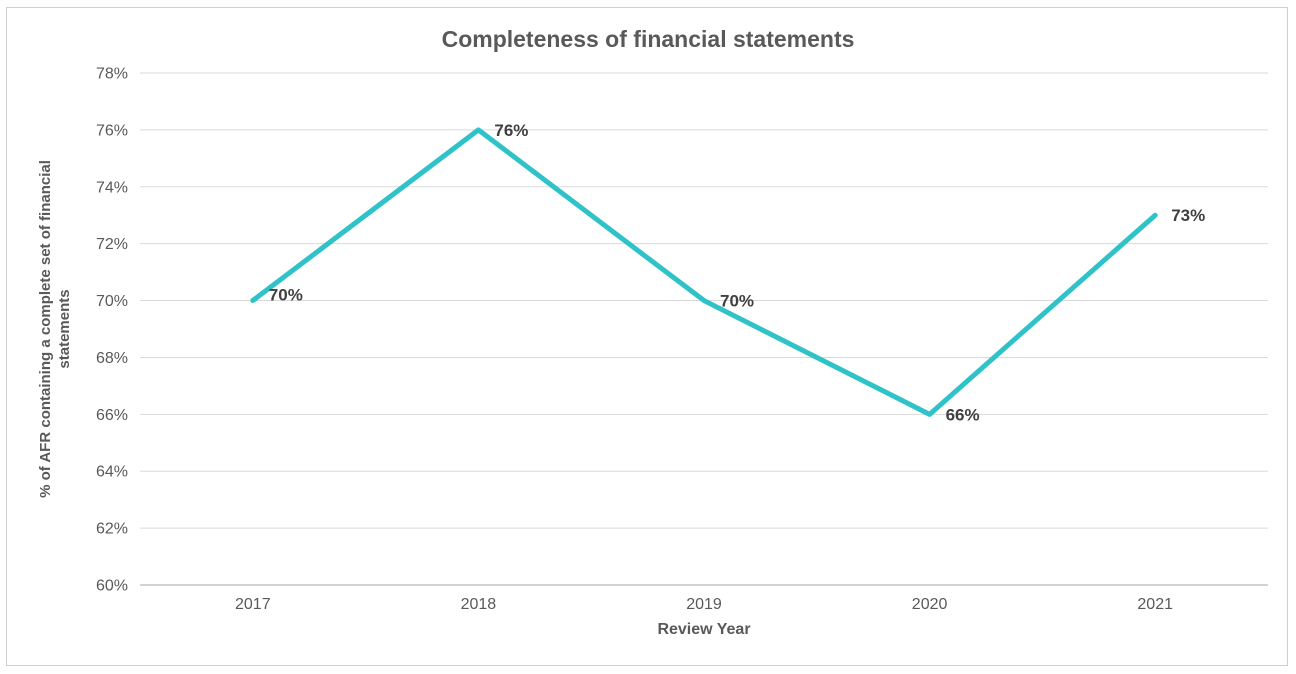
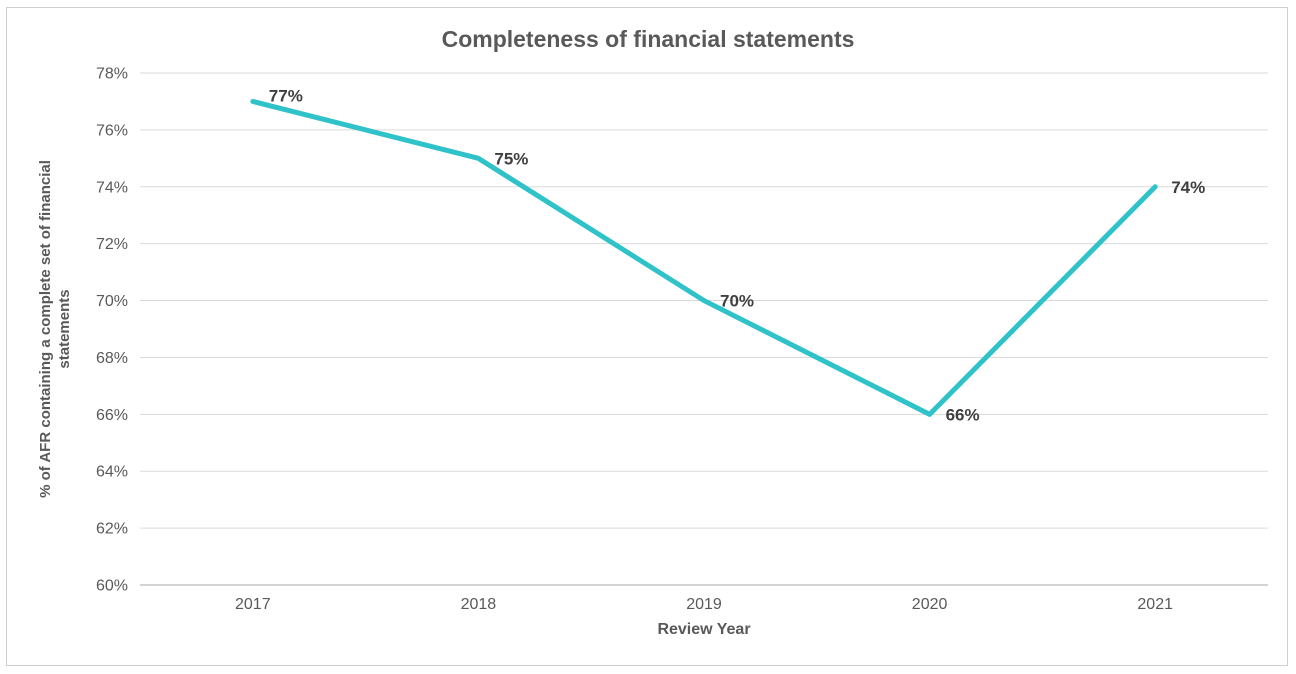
2017: 70% -> 77%
2018: 76% -> 75%
2021: 73% -> 74%
